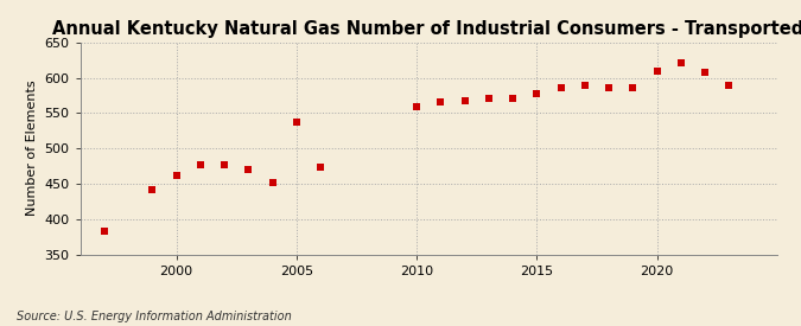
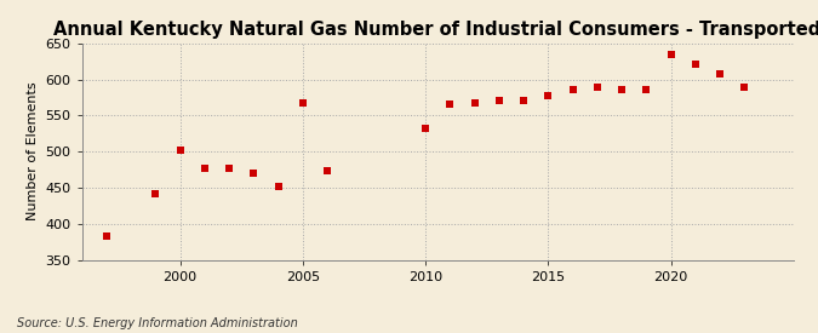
2000: 462 -> 502
2005: 537 -> 568
2010: 559 -> 532
2020: 609 -> 634
